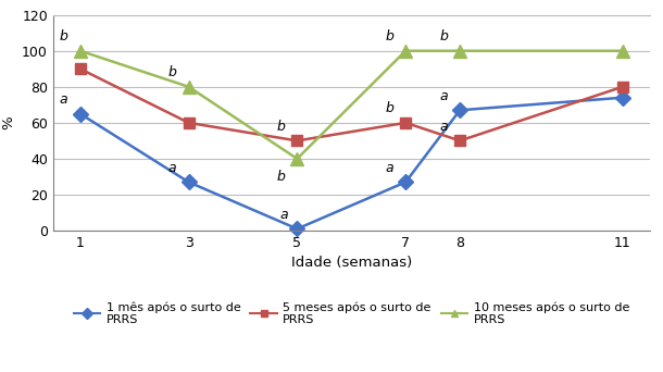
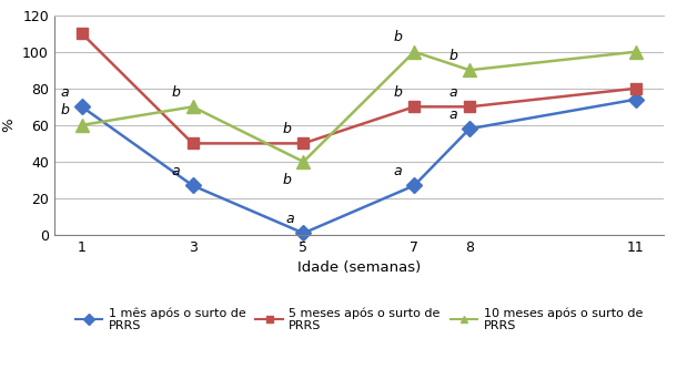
1 mês após o surto de PRRS/1: 65 -> 70
5 meses após o surto de PRRS/1: 90 -> 110
10 meses após o surto de PRRS/1: 100 -> 60
5 meses após o surto de PRRS/3: 60 -> 50
10 meses após o surto de PRRS/3: 80 -> 70
5 meses após o surto de PRRS/7: 60 -> 70
1 mês após o surto de PRRS/8: 67 -> 58
5 meses após o surto de PRRS/8: 50 -> 70
10 meses após o surto de PRRS/8: 100 -> 90
